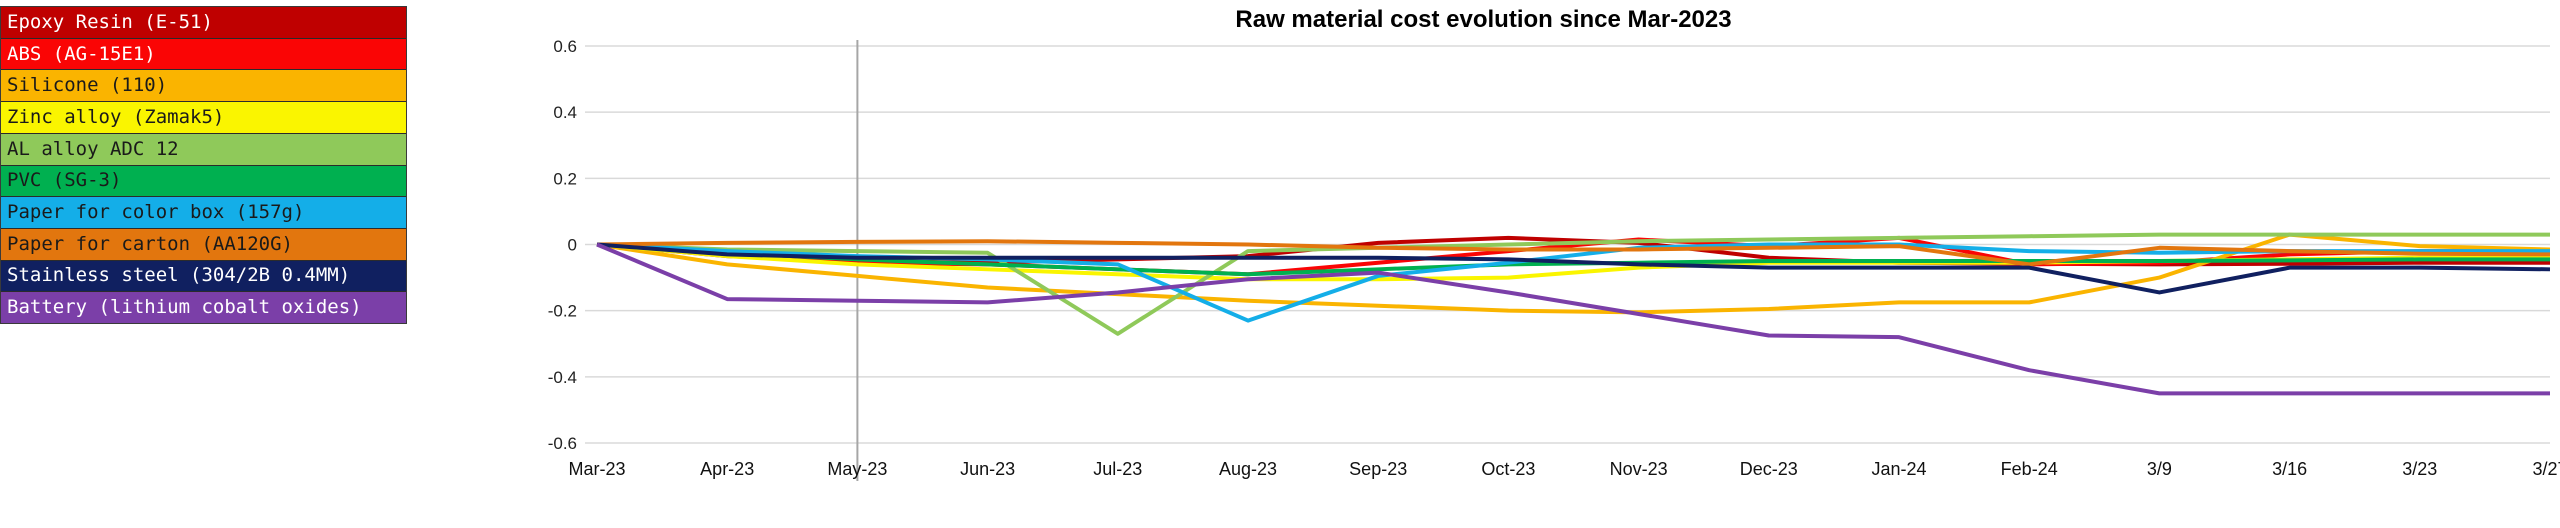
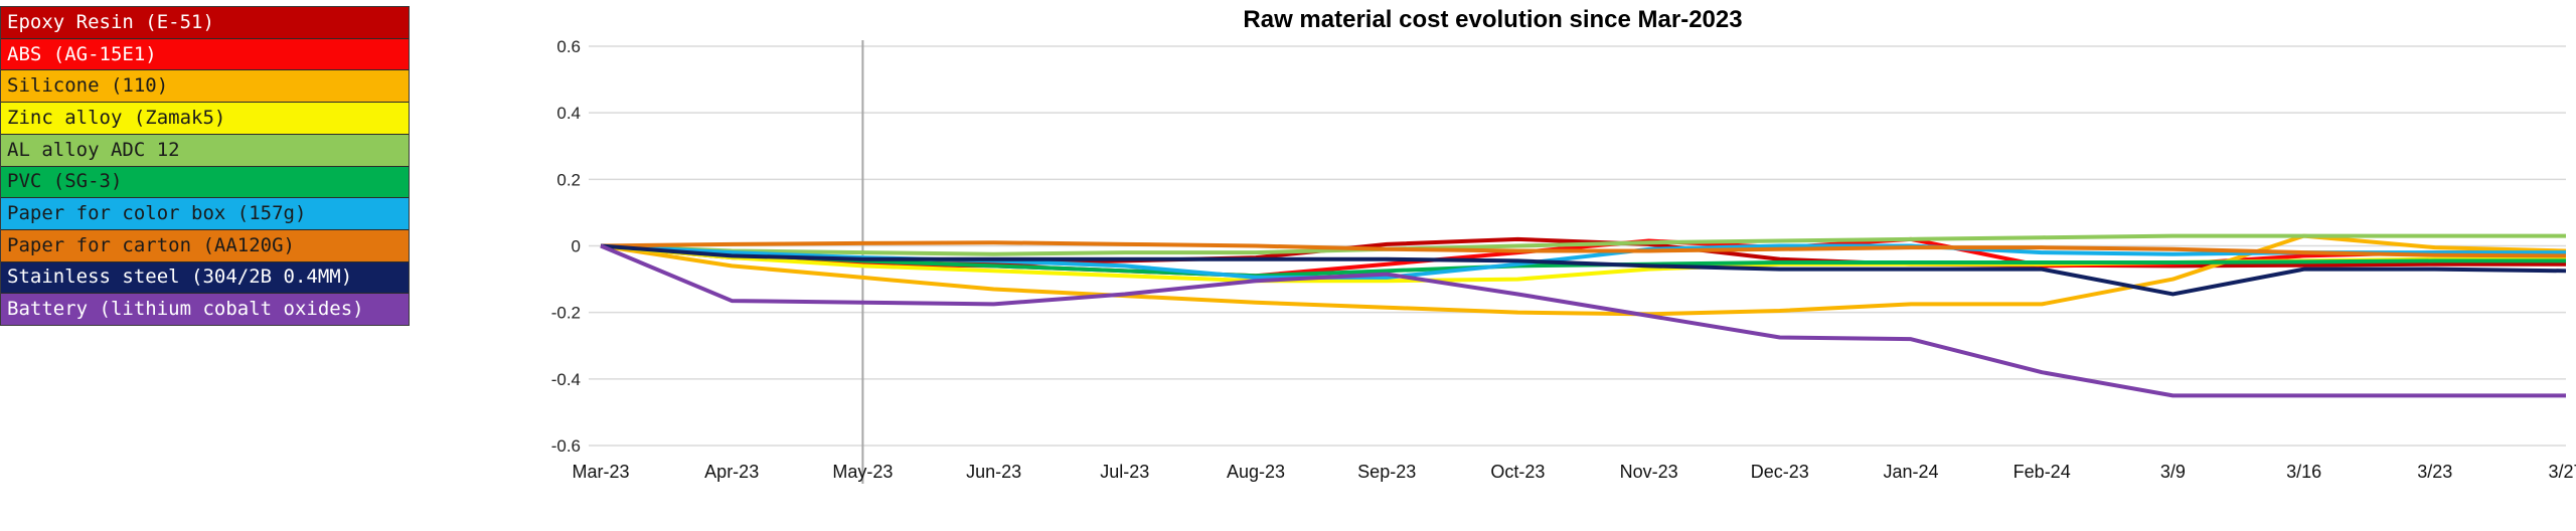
AL alloy ADC 12/Jul-23: -0.27 -> -0.02
Paper for color box (157g)/Aug-23: -0.23 -> -0.10
Paper for carton (AA120G)/Feb-24: -0.06 -> -0.01
